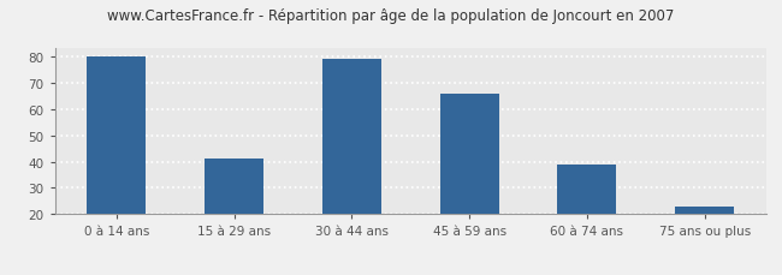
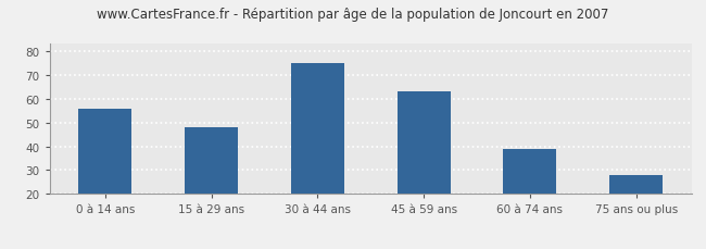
0 à 14 ans: 80 -> 56
15 à 29 ans: 41 -> 48
30 à 44 ans: 79 -> 75
45 à 59 ans: 66 -> 63
75 ans ou plus: 23 -> 28
